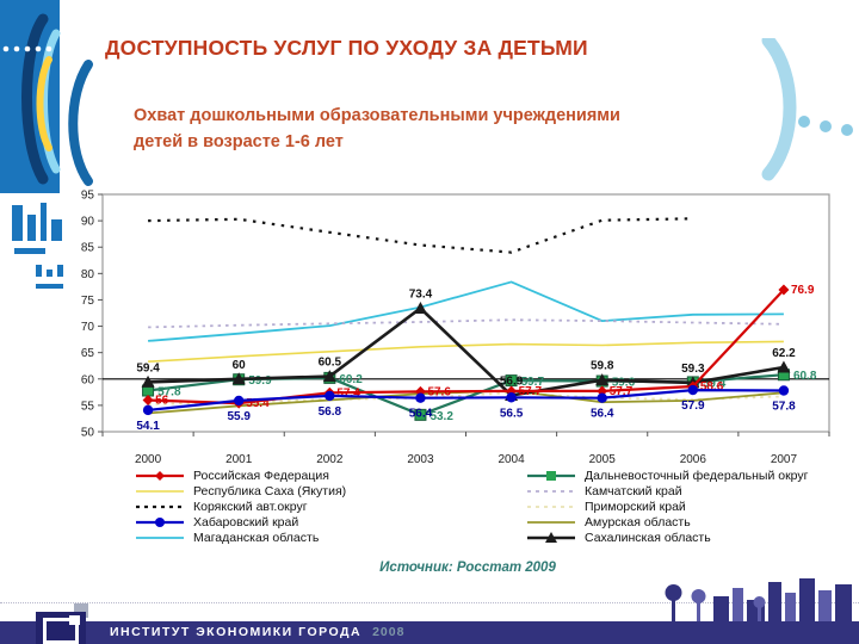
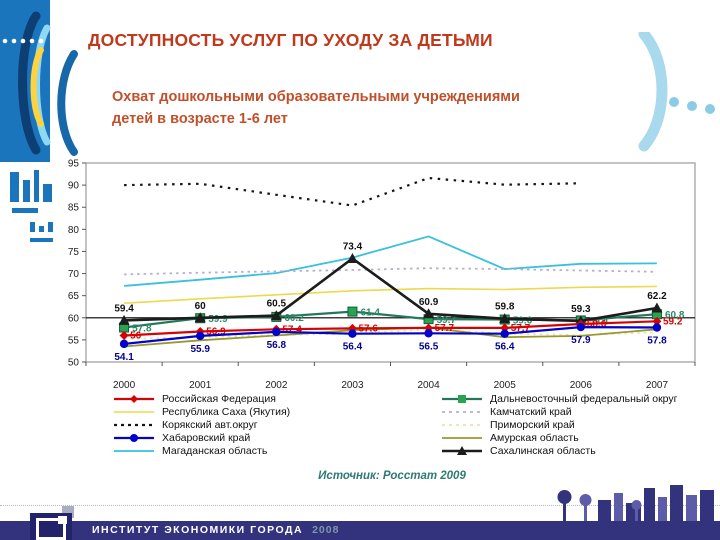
Российская Федерация/2001: 55.4 -> 56.9
Дальневосточный федеральный округ/2003: 53.2 -> 61.4
Корякский авт.округ/2004: 84 -> 92
Сахалинская область/2004: 56.9 -> 60.9
Российская Федерация/2007: 76.9 -> 59.2
